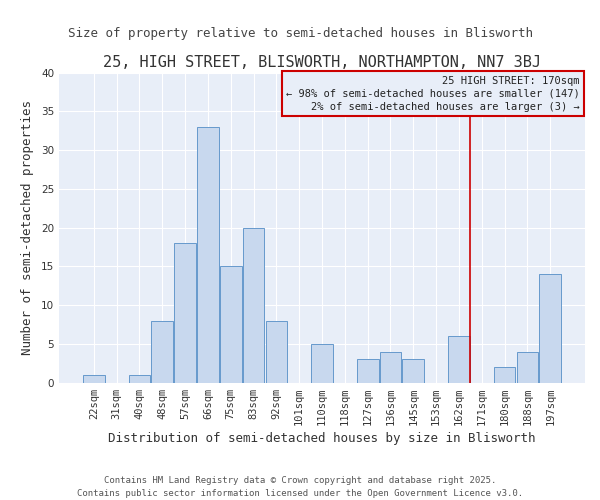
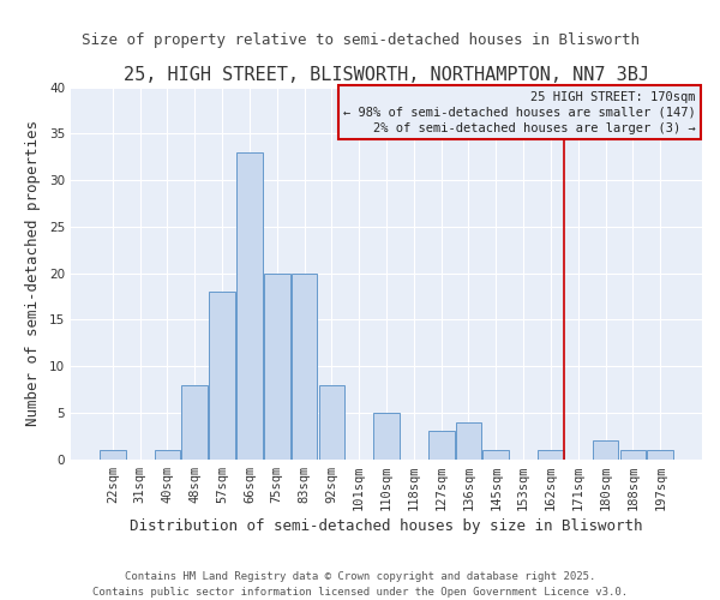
75sqm: 15 -> 20
145sqm: 3 -> 1
162sqm: 6 -> 1
188sqm: 4 -> 1
197sqm: 14 -> 1
